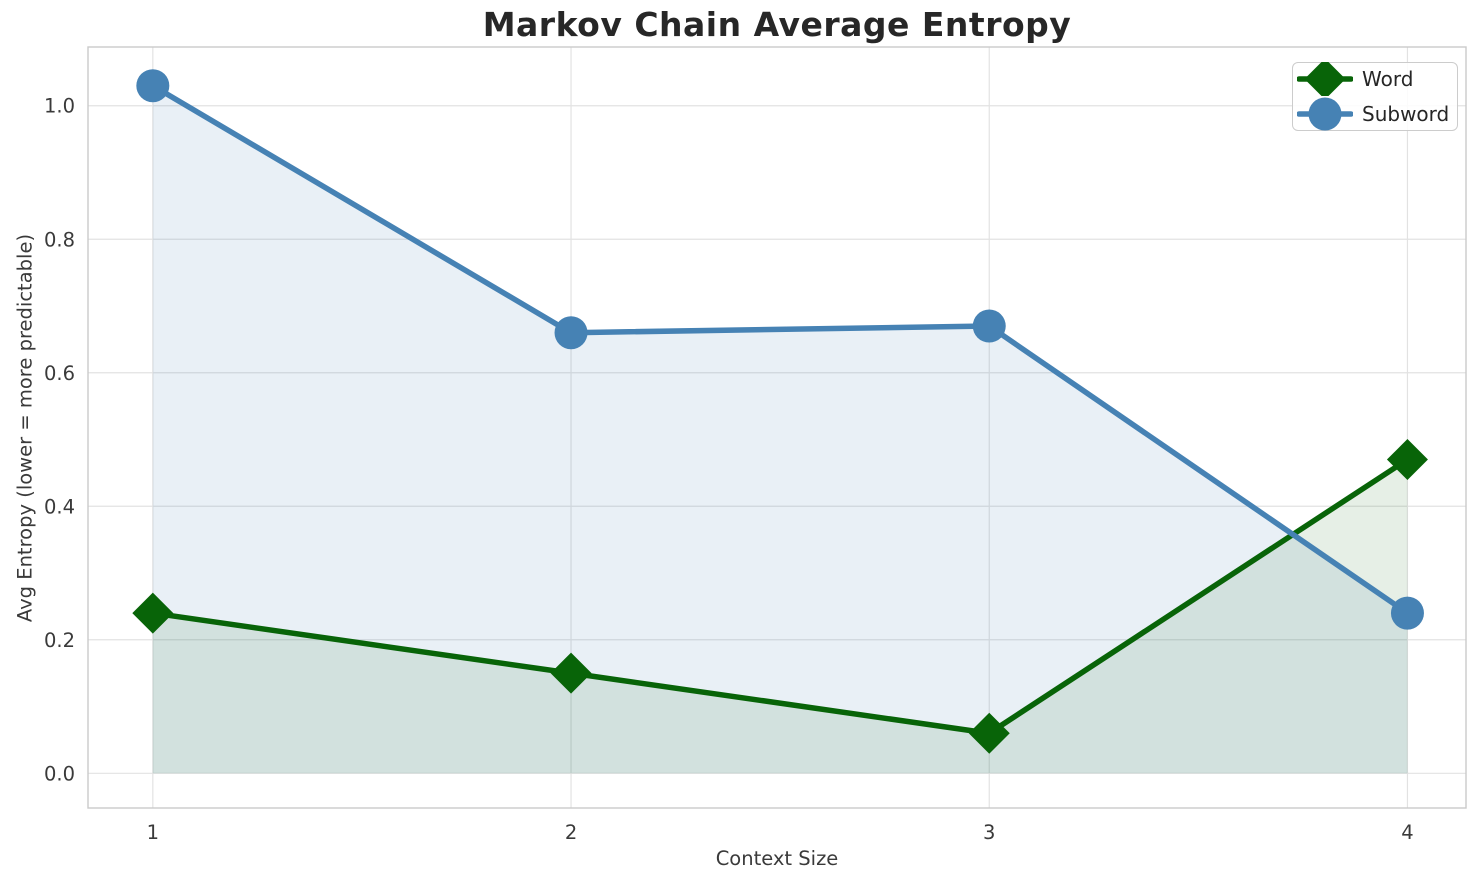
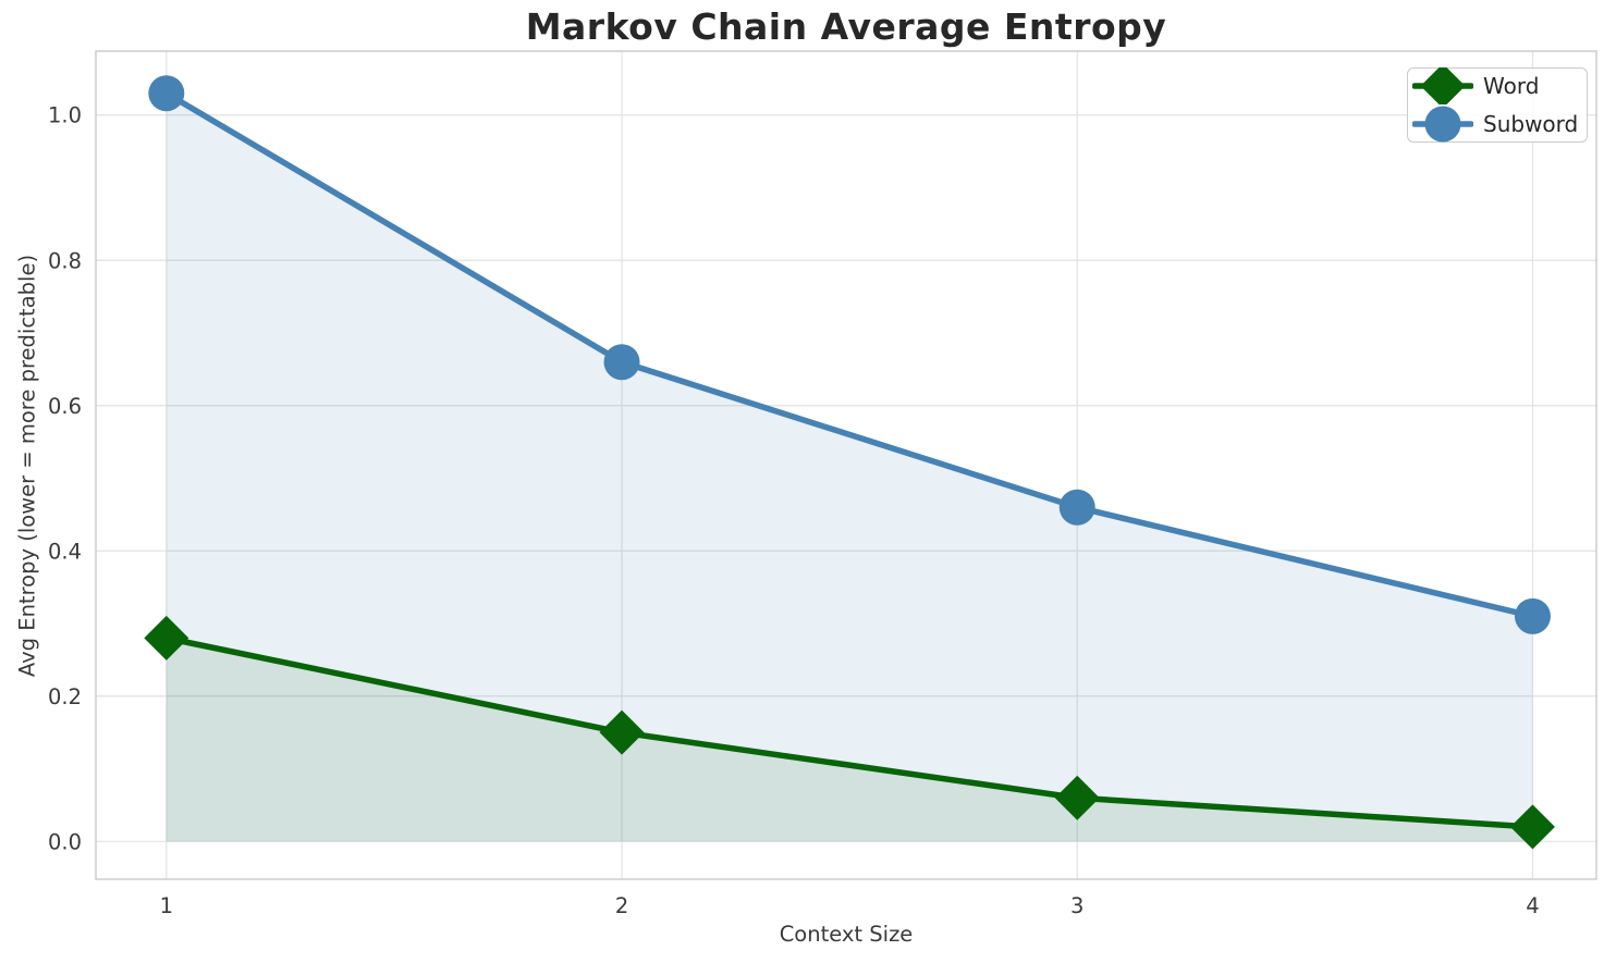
Word/1: 0.24 -> 0.28
Subword/3: 0.67 -> 0.46
Word/4: 0.47 -> 0.02
Subword/4: 0.24 -> 0.31
